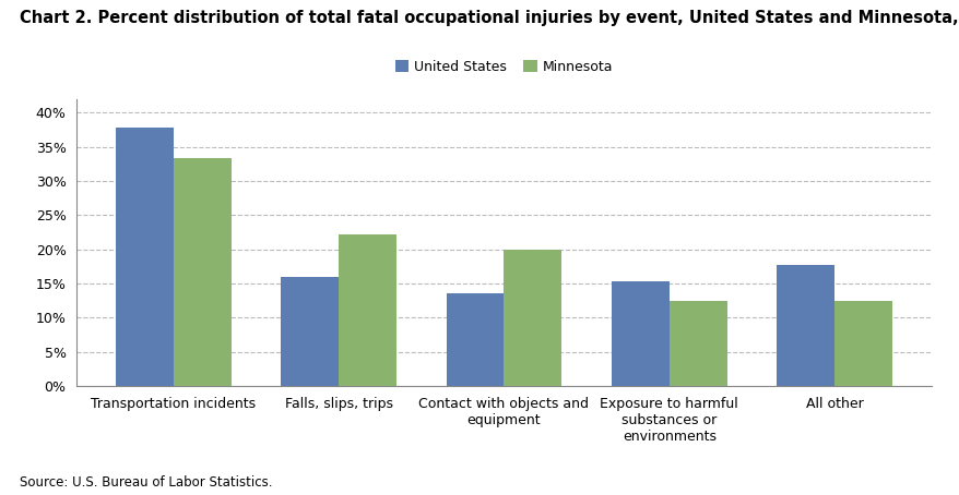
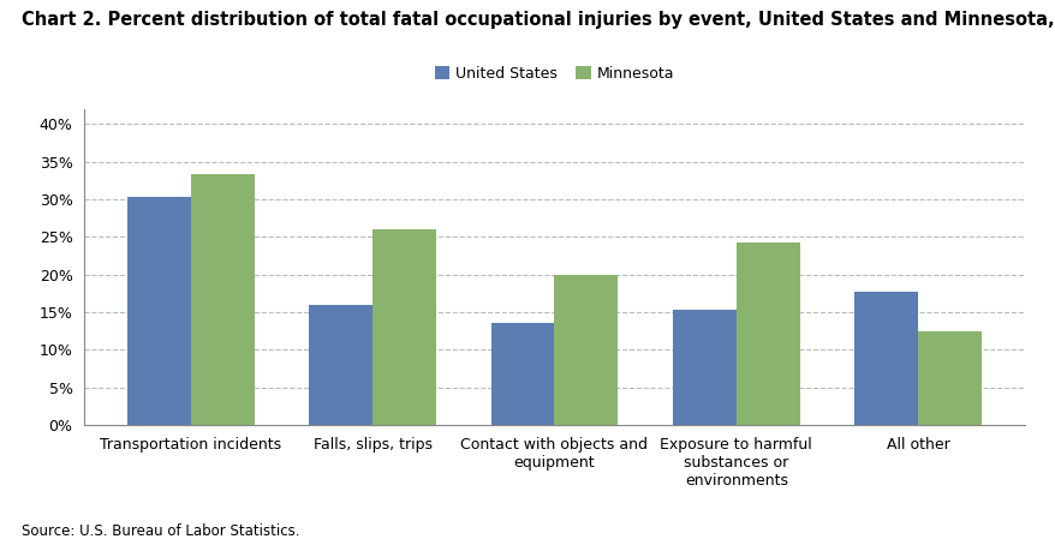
United States/Transportation incidents: 37.8% -> 30.4%
Minnesota/Falls, slips, trips: 22.2% -> 26.0%
Minnesota/Exposure to harmful substances or environments: 12.4% -> 24.2%
